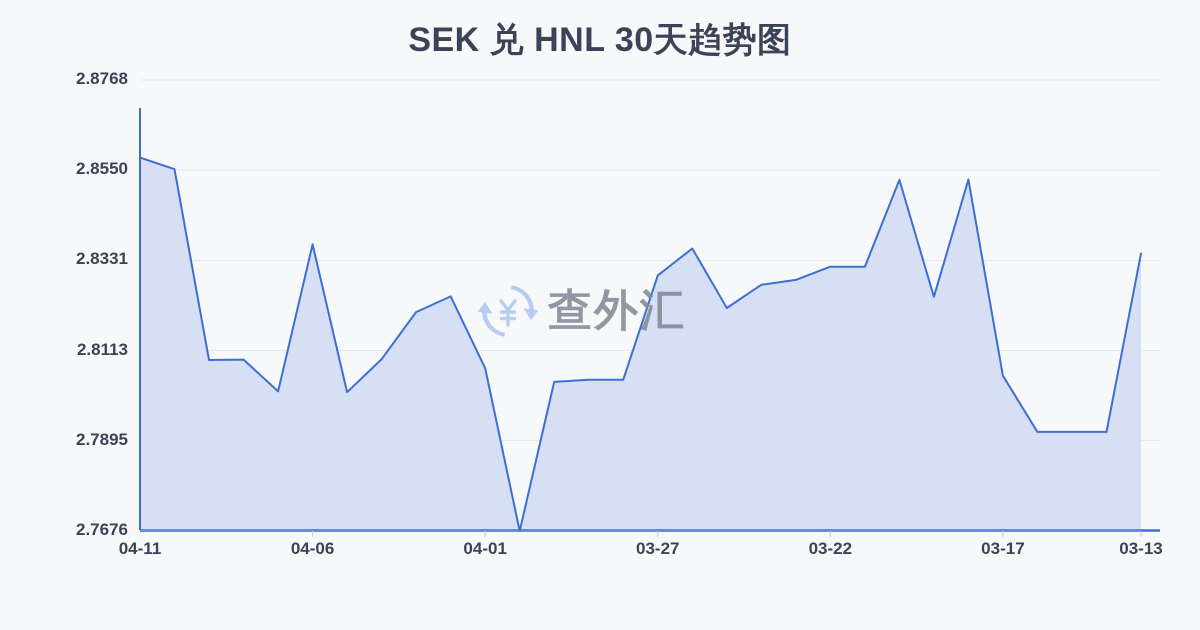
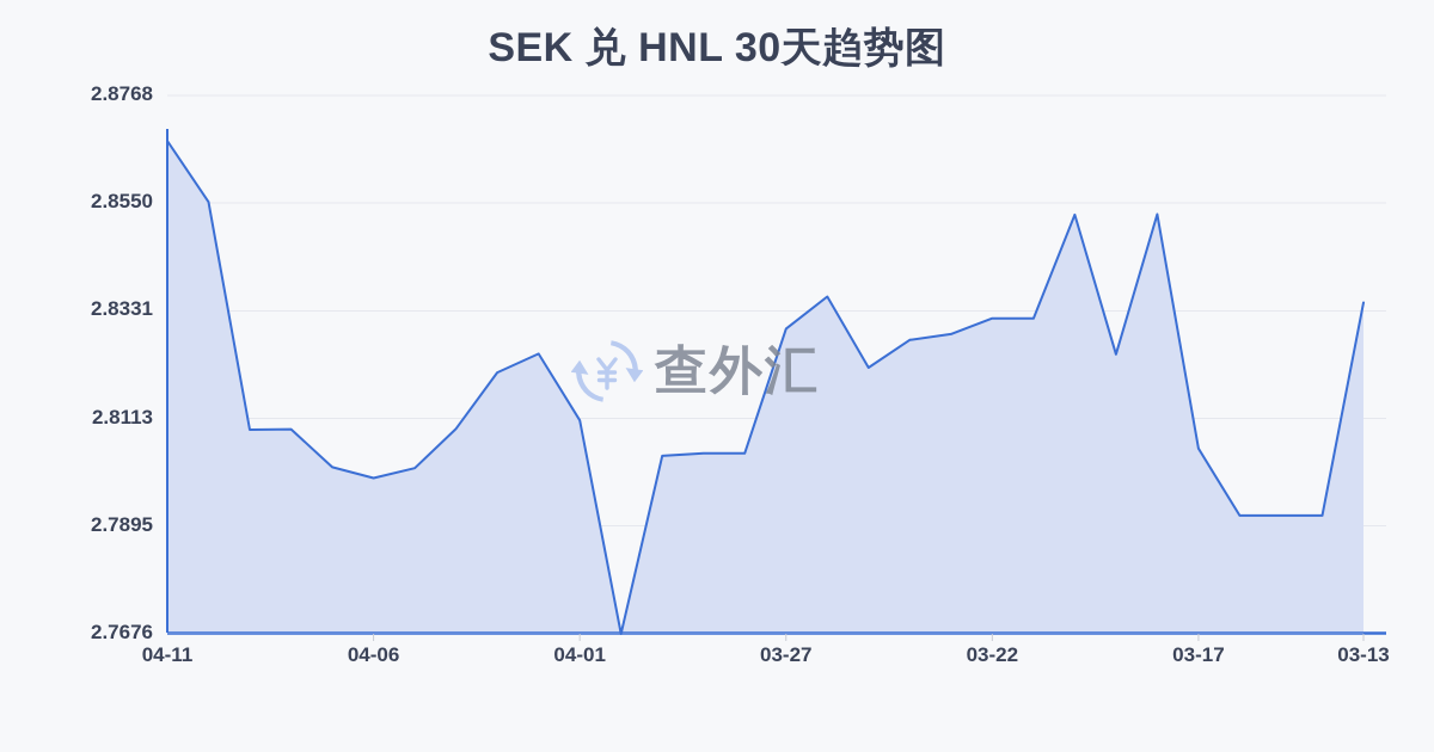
04-11: 2.858 -> 2.868
04-06: 2.837 -> 2.799
04-01: 2.807 -> 2.811
